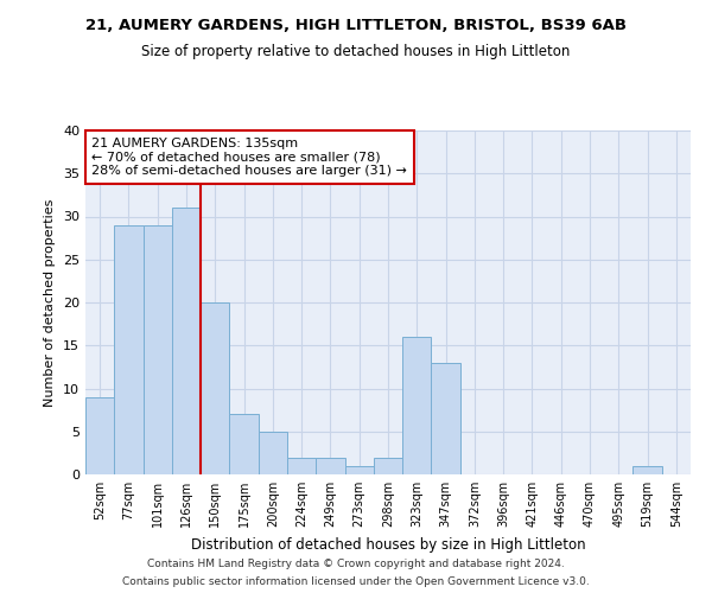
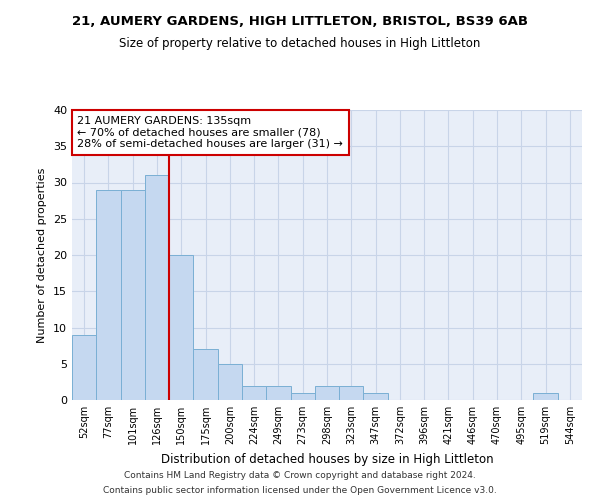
323sqm: 16 -> 2
347sqm: 13 -> 1
